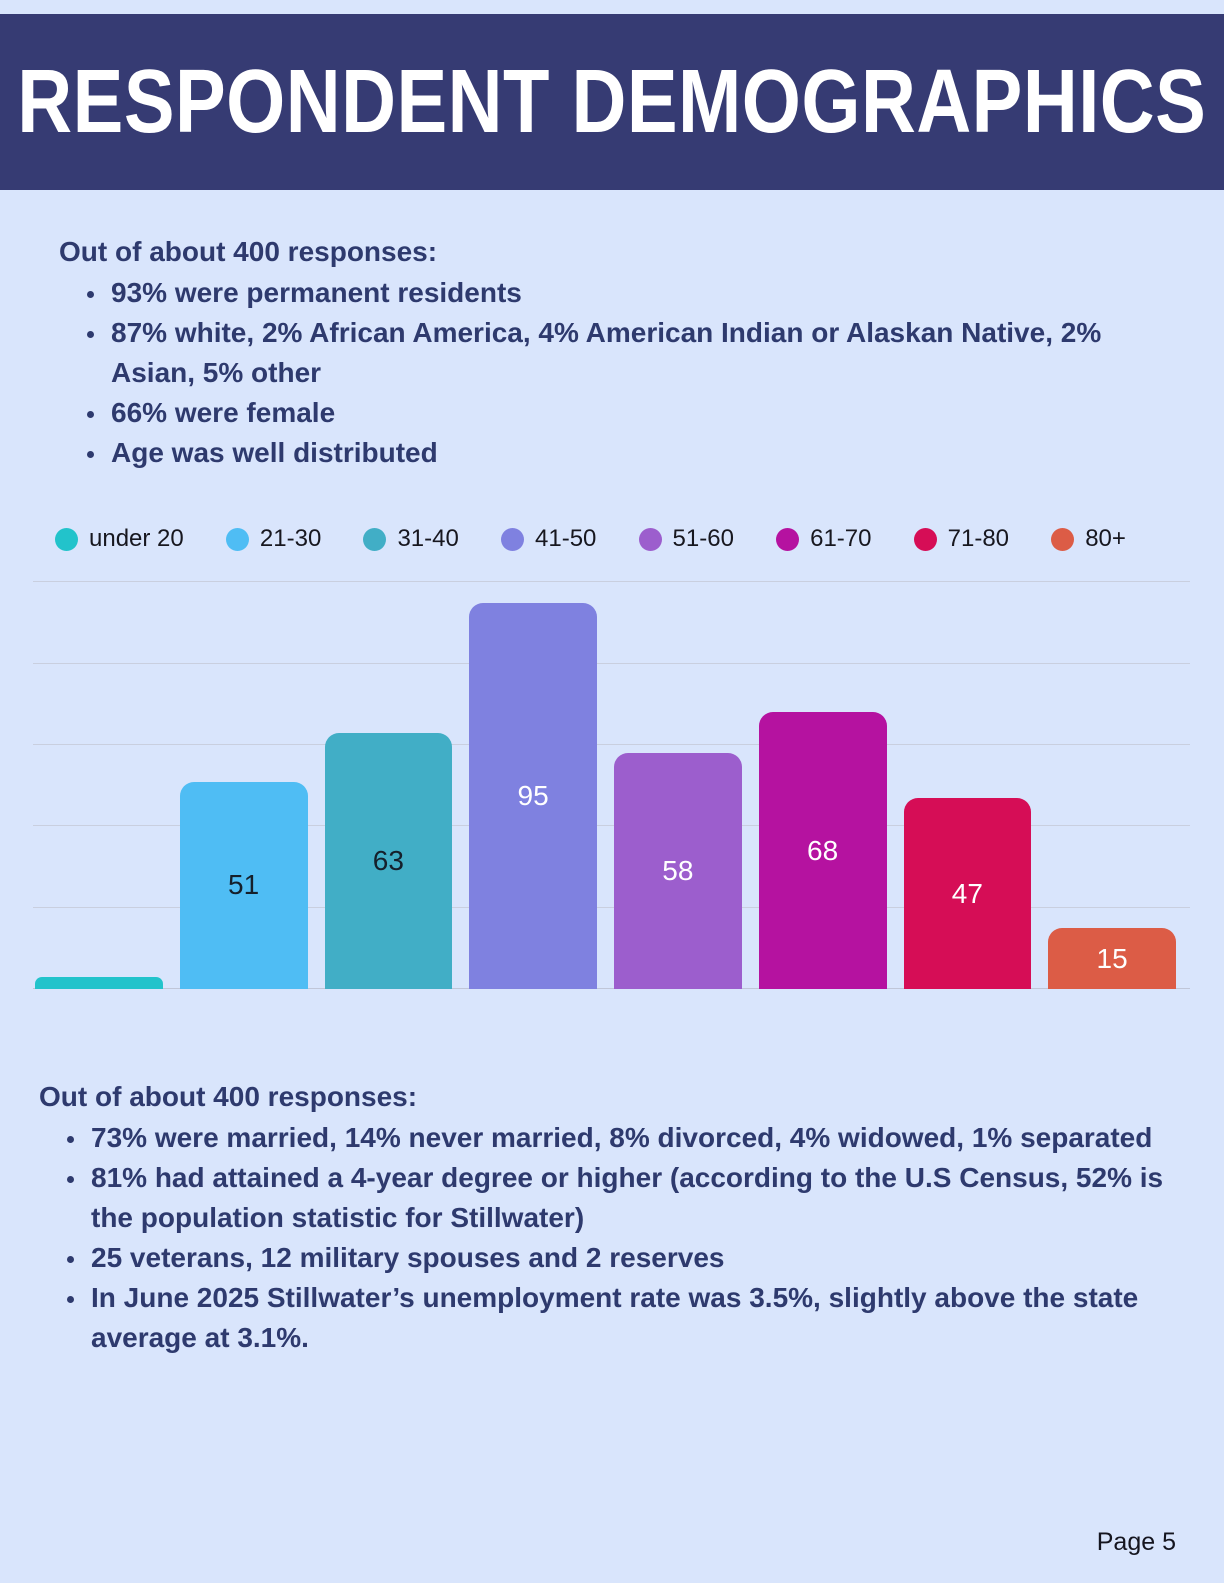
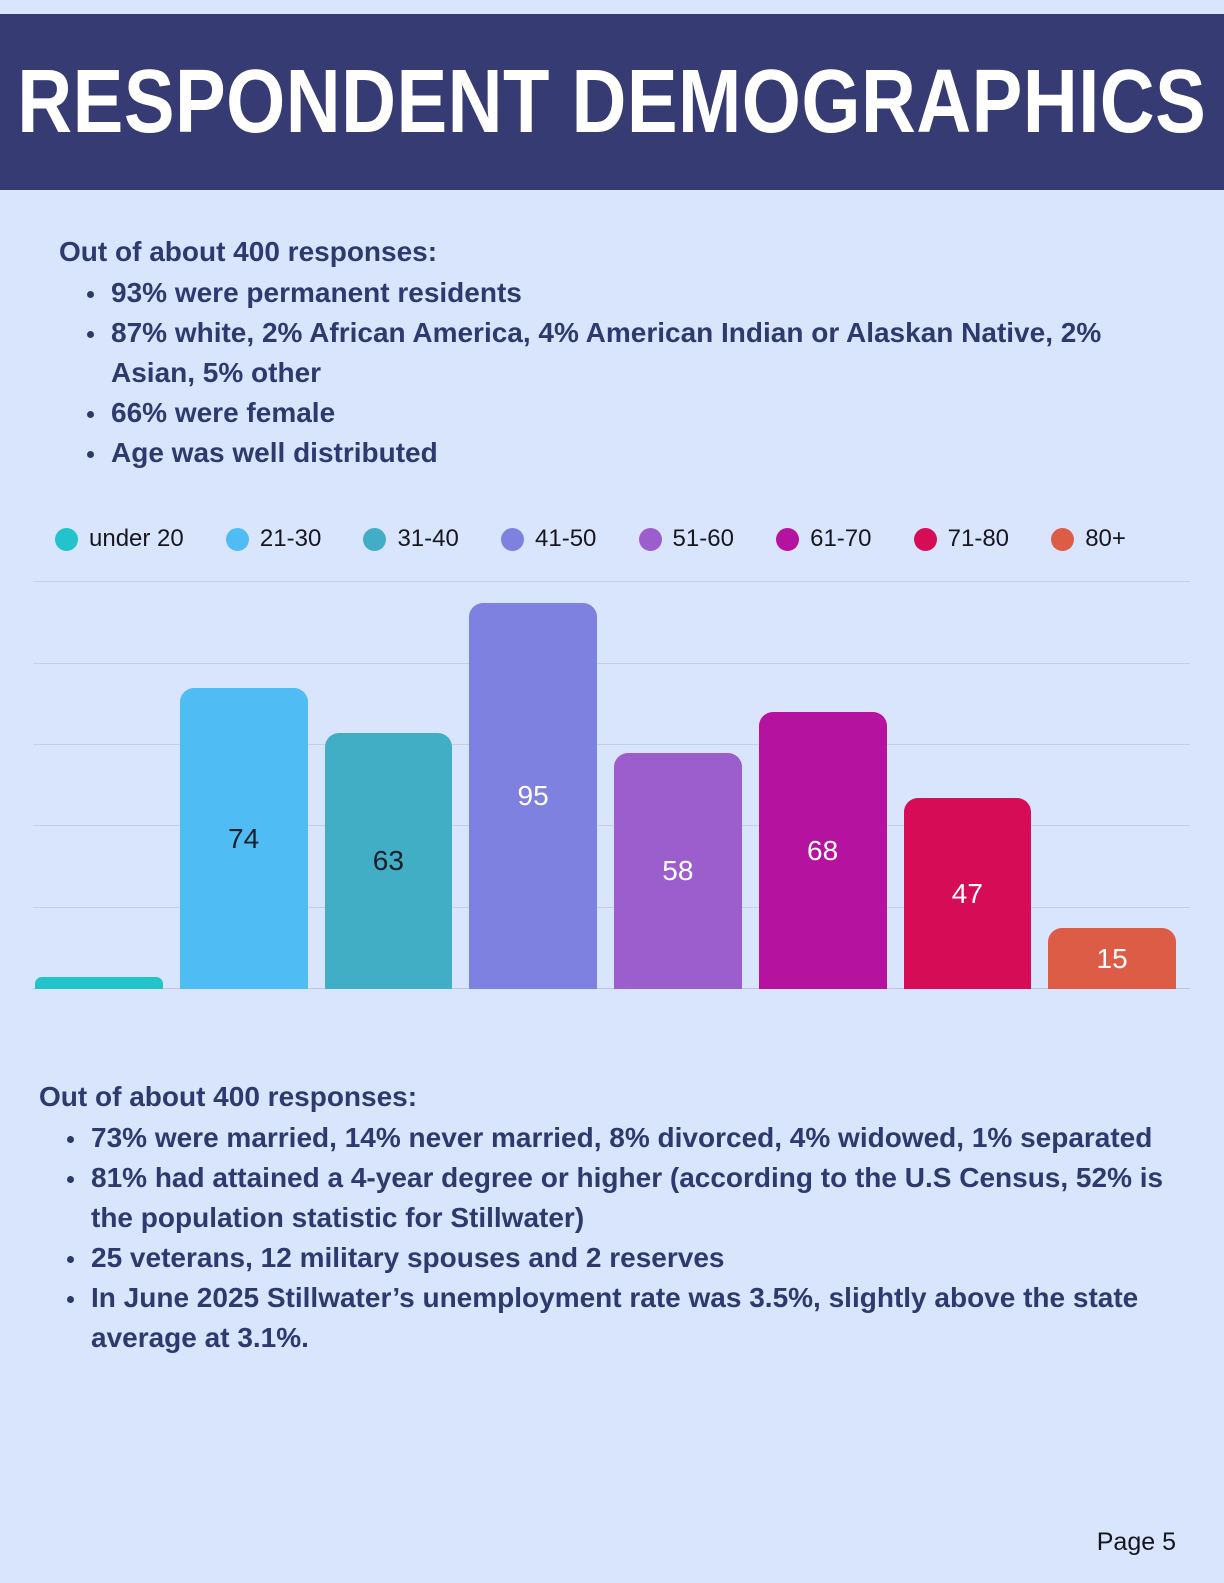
21-30: 51 -> 74
